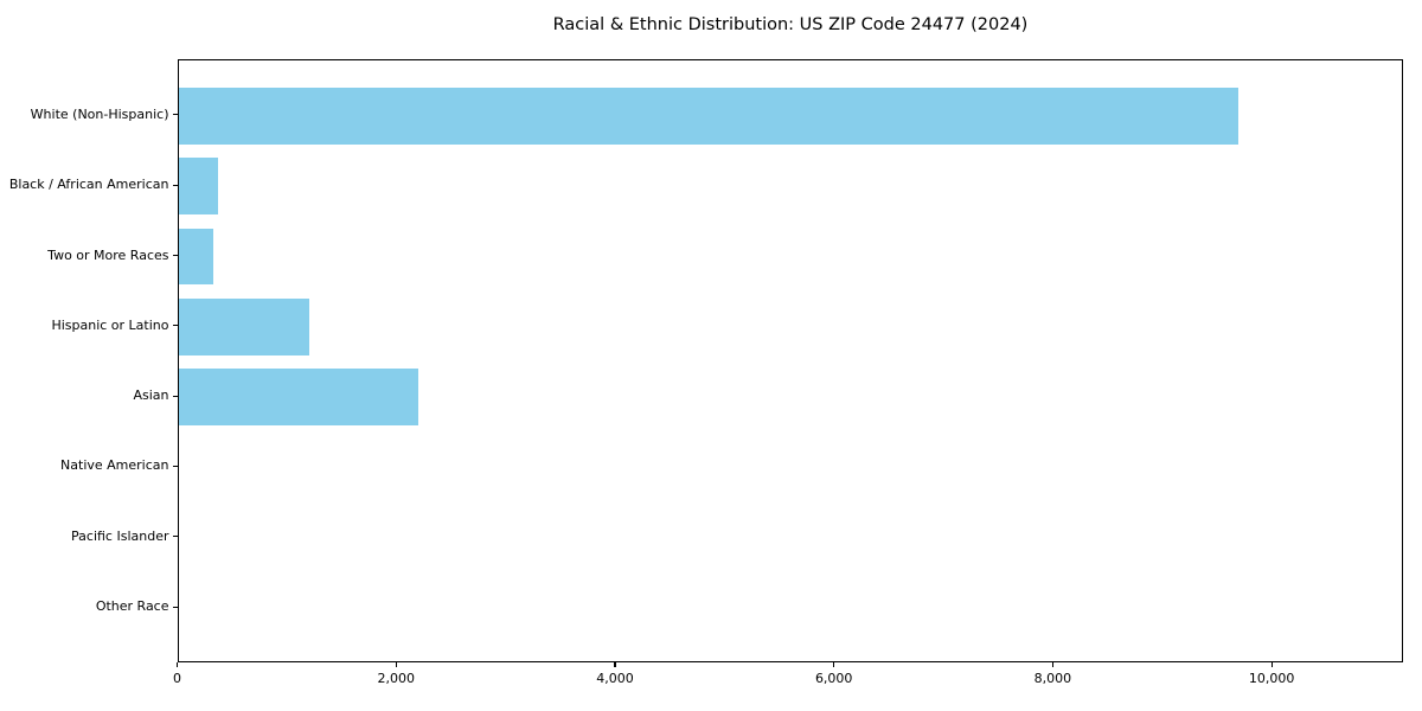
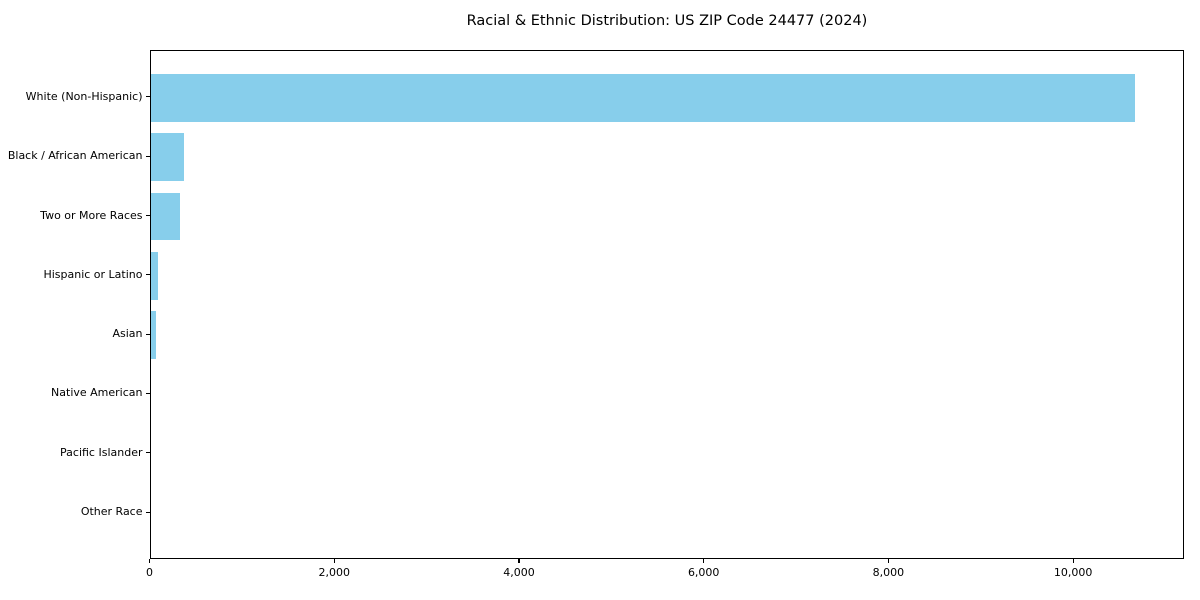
White (Non-Hispanic): 9700 -> 10700
Hispanic or Latino: 1200 -> 100
Asian: 2200 -> 100
